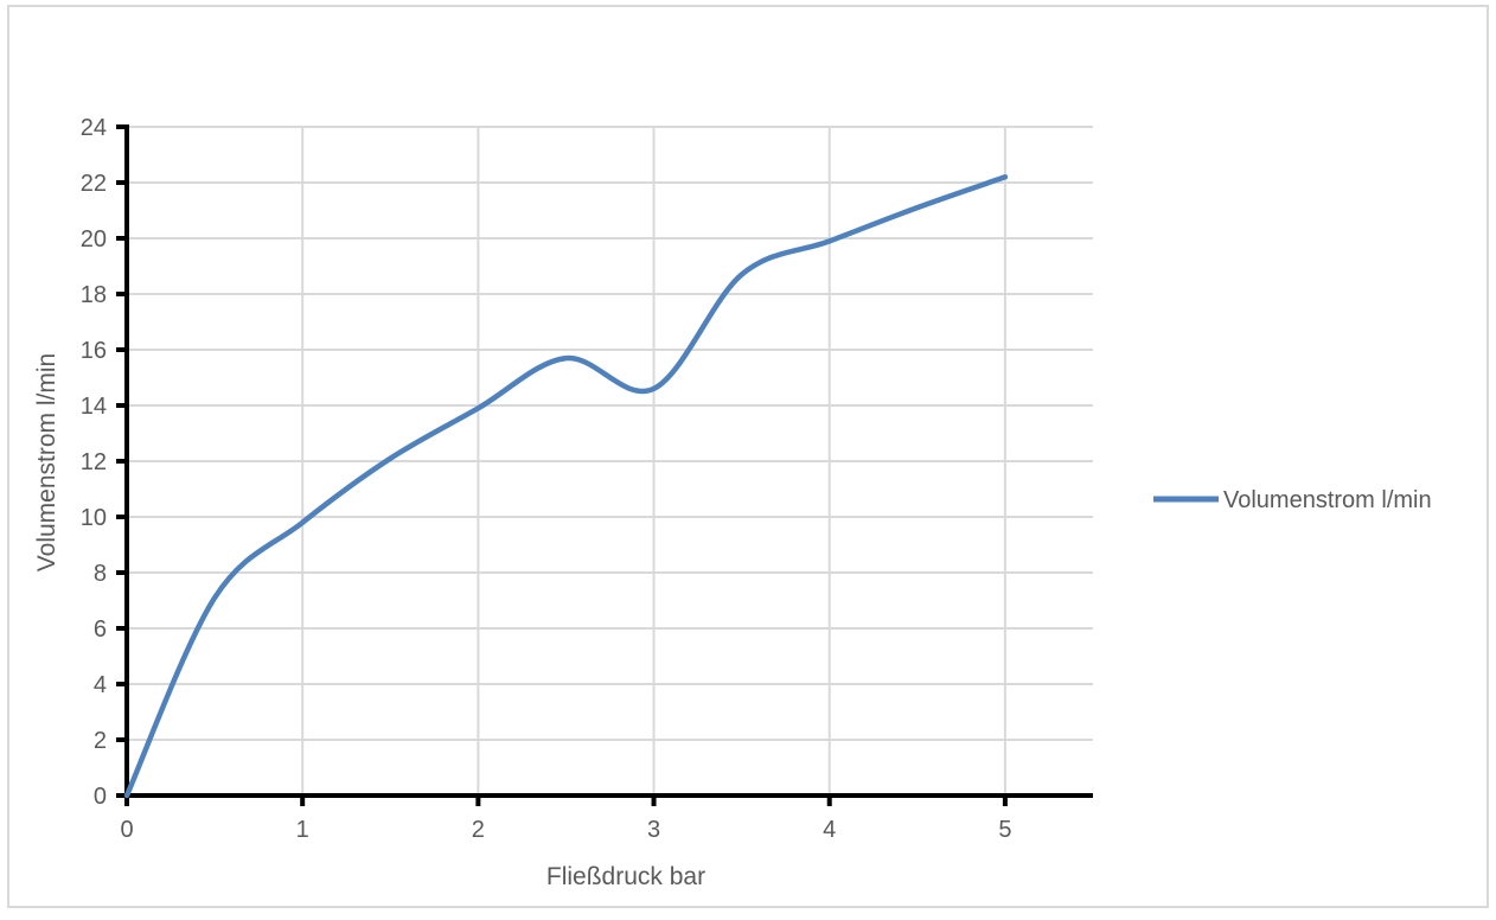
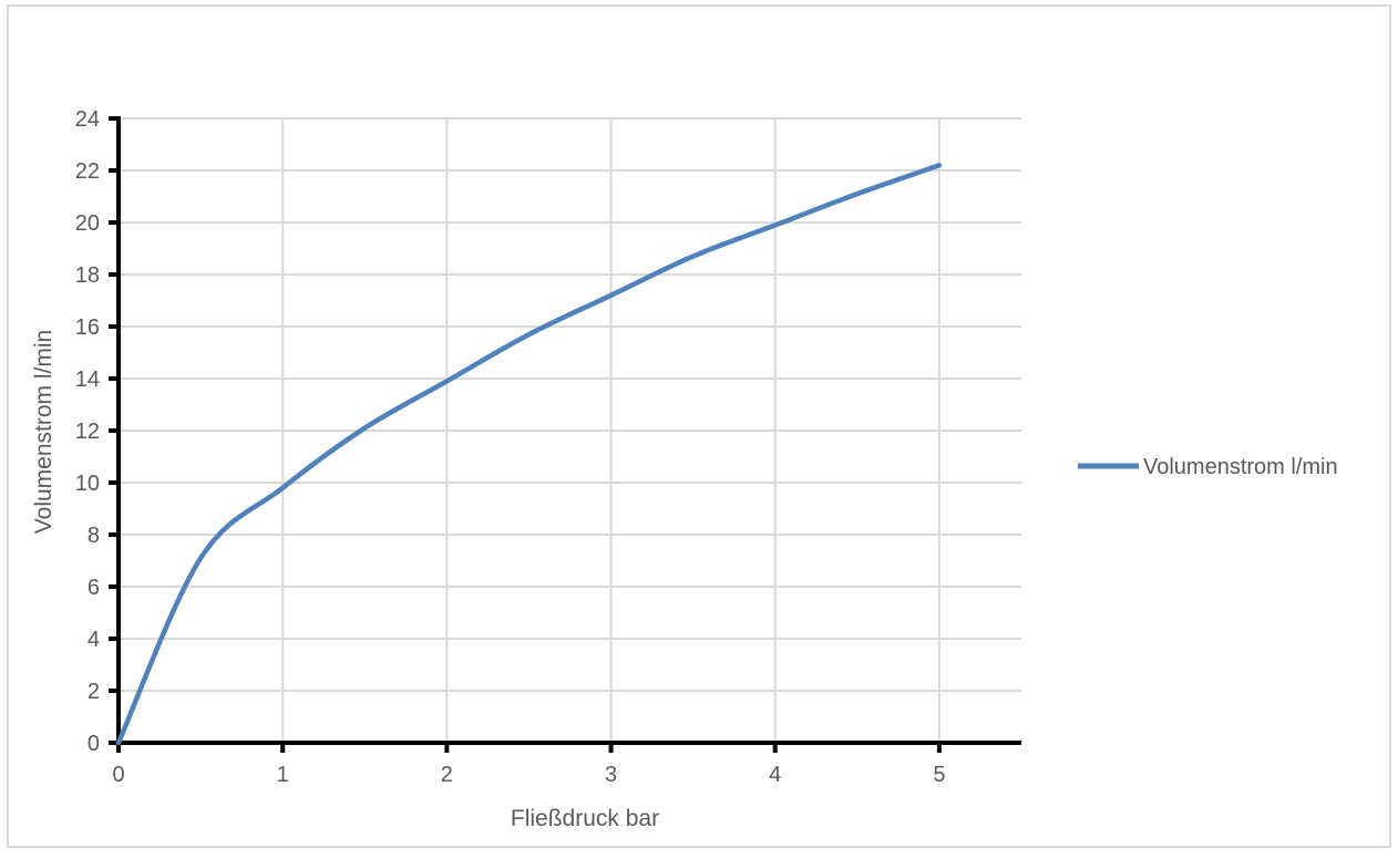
3: 14.6 -> 17.2
